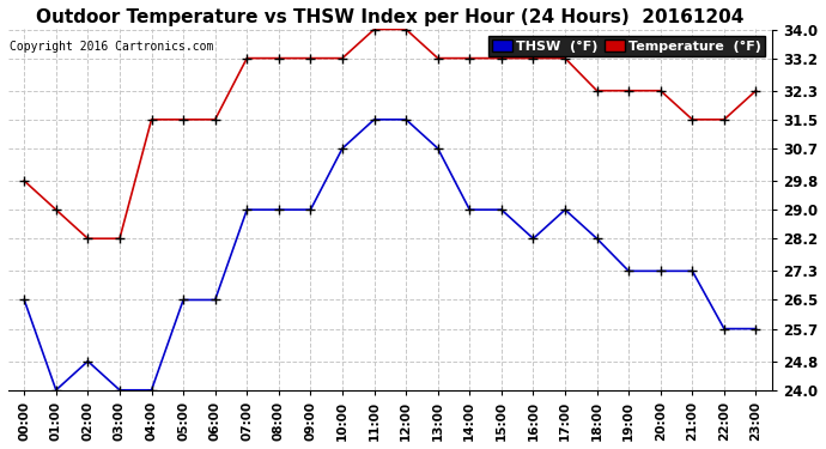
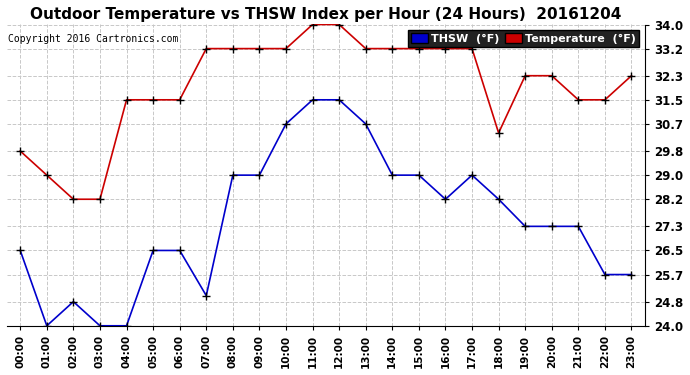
THSW (°F)/07:00: 29.0 -> 25.0
Temperature (°F)/18:00: 32.3 -> 30.4
